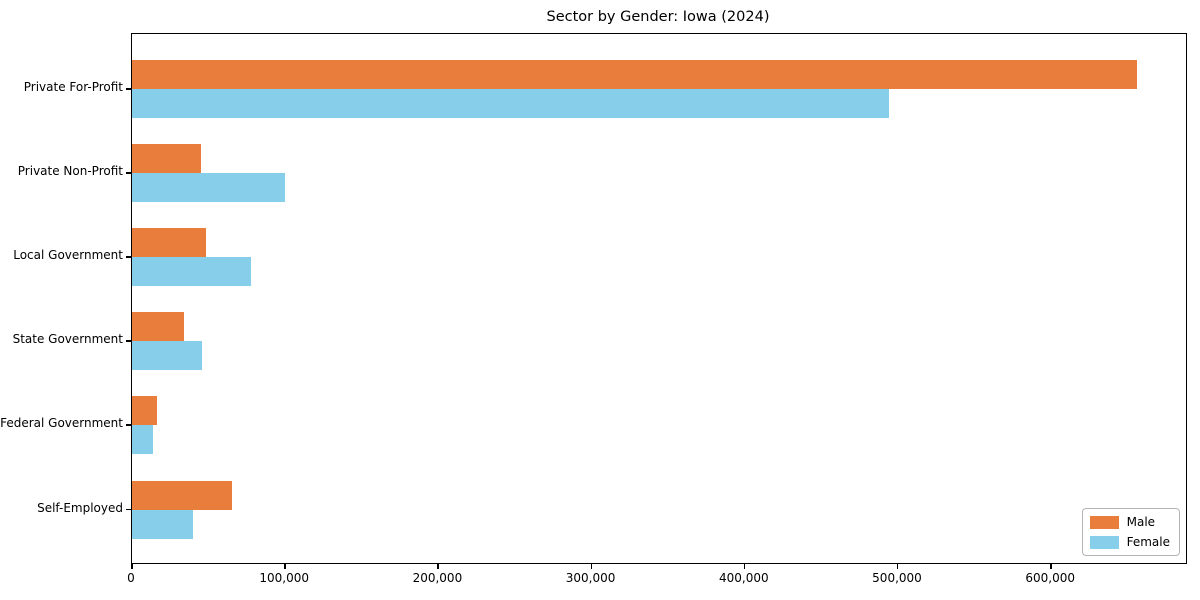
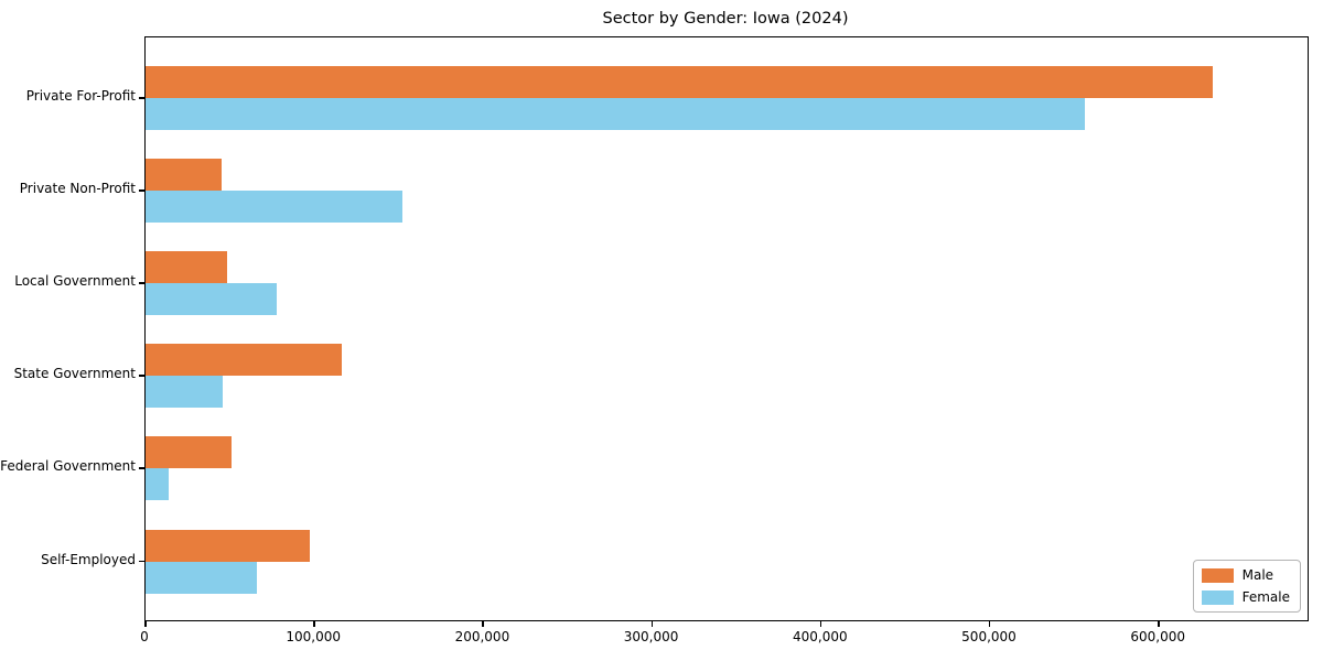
Male/Private For-Profit: 656000 -> 632000
Female/Private For-Profit: 494000 -> 556000
Female/Private Non-Profit: 100000 -> 152000
Male/State Government: 34000 -> 116000
Male/Federal Government: 16000 -> 51000
Male/Self-Employed: 65000 -> 97000
Female/Self-Employed: 40000 -> 66000
